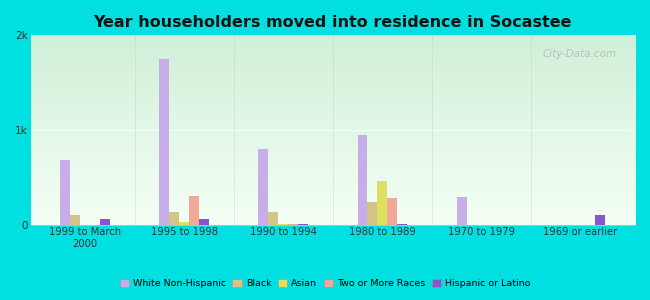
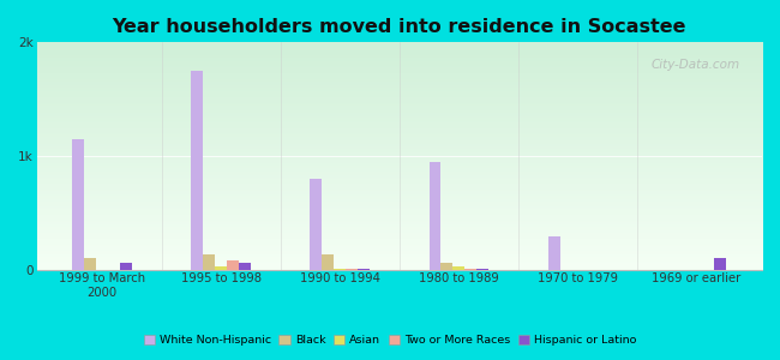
White Non-Hispanic/1999 to March 2000: 0.68k -> 1.15k
Two or More Races/1995 to 1998: 0.30k -> 0.08k
Black/1980 to 1989: 0.24k -> 0.06k
Asian/1980 to 1989: 0.46k -> 0.02k
Two or More Races/1980 to 1989: 0.28k -> 0.01k
